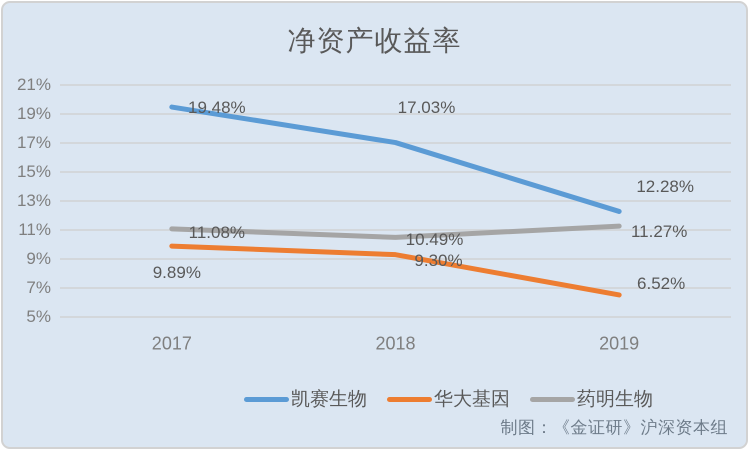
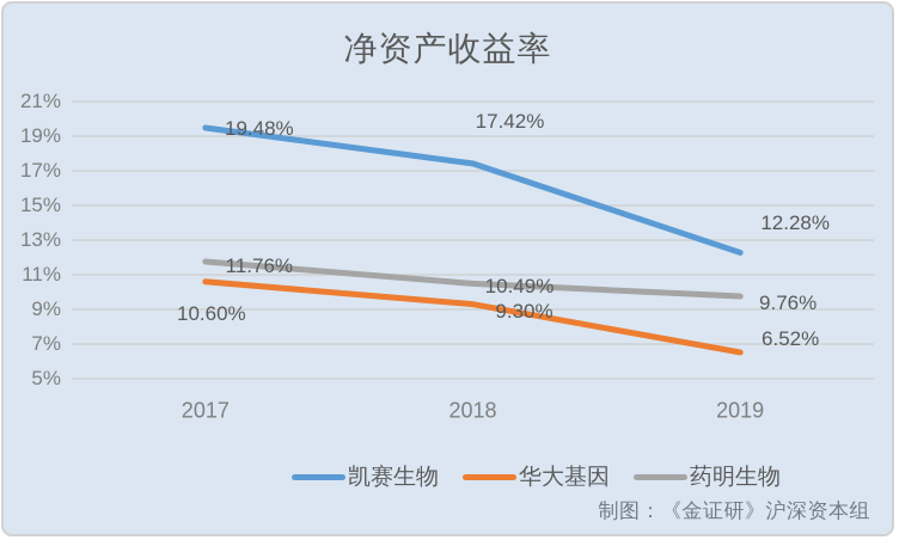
华大基因/2017: 9.89% -> 10.60%
药明生物/2017: 11.08% -> 11.76%
凯赛生物/2018: 17.03% -> 17.42%
药明生物/2019: 11.27% -> 9.76%
